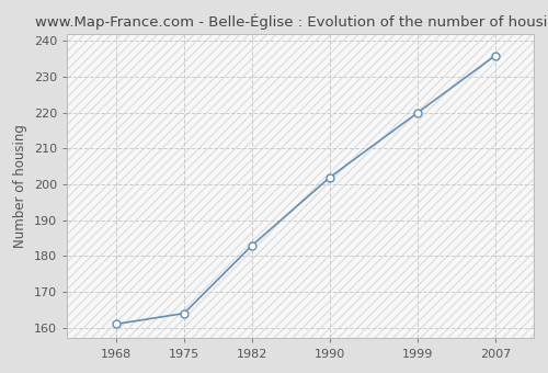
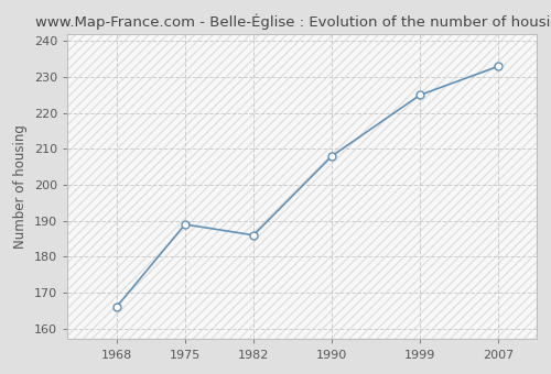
1968: 161 -> 166
1975: 164 -> 189
1982: 183 -> 186
1990: 202 -> 208
1999: 220 -> 225
2007: 236 -> 233
